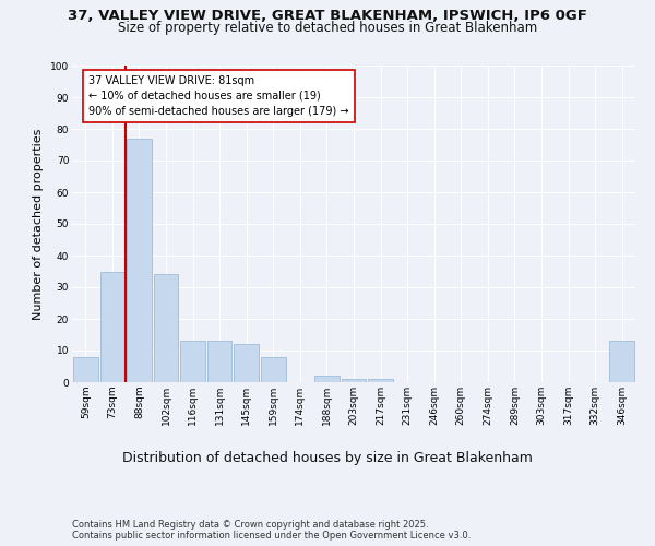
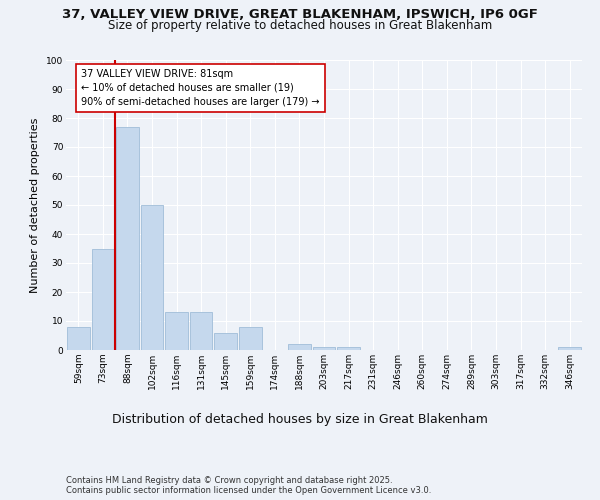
102sqm: 34 -> 50
145sqm: 12 -> 6
346sqm: 13 -> 1
